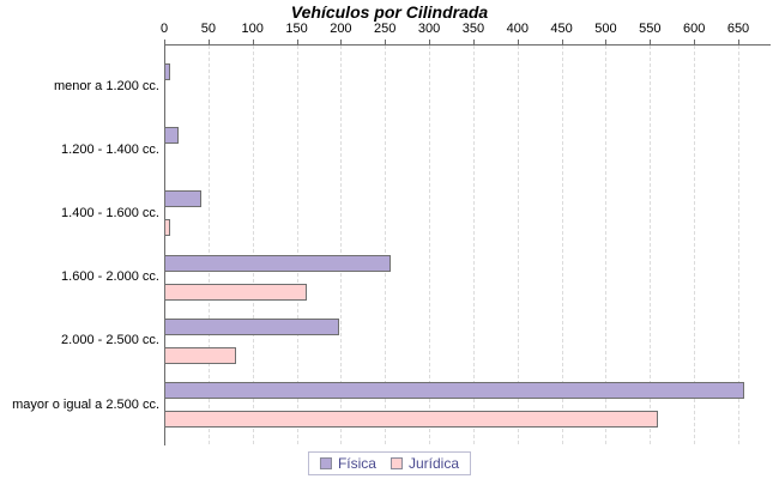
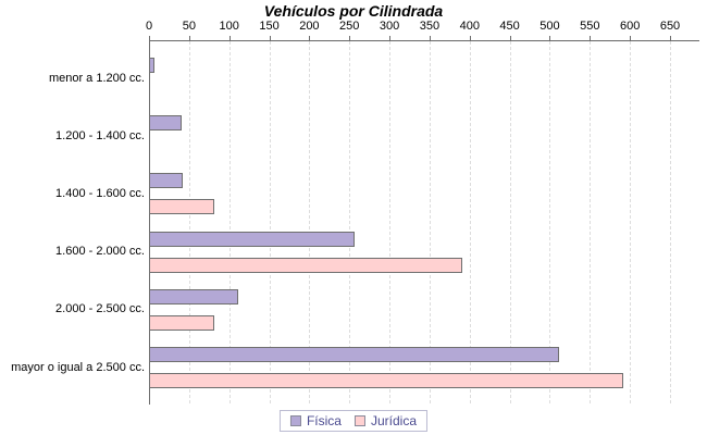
Física/1.200 - 1.400 cc.: 20 -> 40
Jurídica/1.400 - 1.600 cc.: 10 -> 80
Jurídica/1.600 - 2.000 cc.: 160 -> 390
Física/2.000 - 2.500 cc.: 200 -> 110
Física/mayor o igual a 2.500 cc.: 660 -> 510
Jurídica/mayor o igual a 2.500 cc.: 560 -> 590
